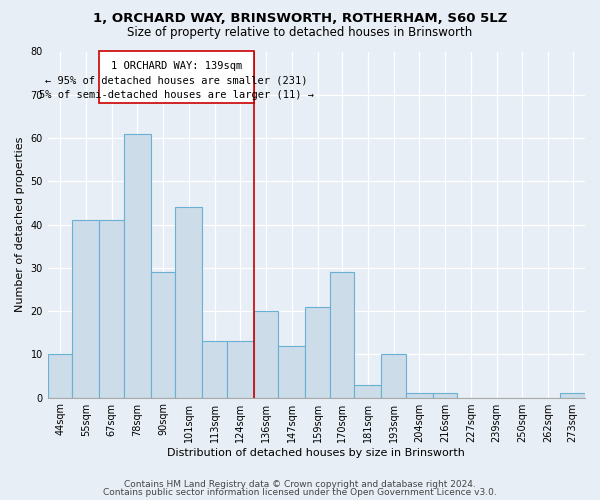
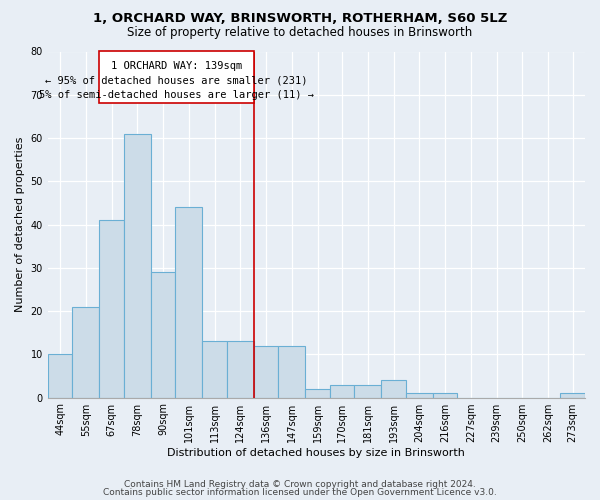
55sqm: 41 -> 21
136sqm: 20 -> 12
159sqm: 21 -> 2
170sqm: 29 -> 3
193sqm: 10 -> 4
